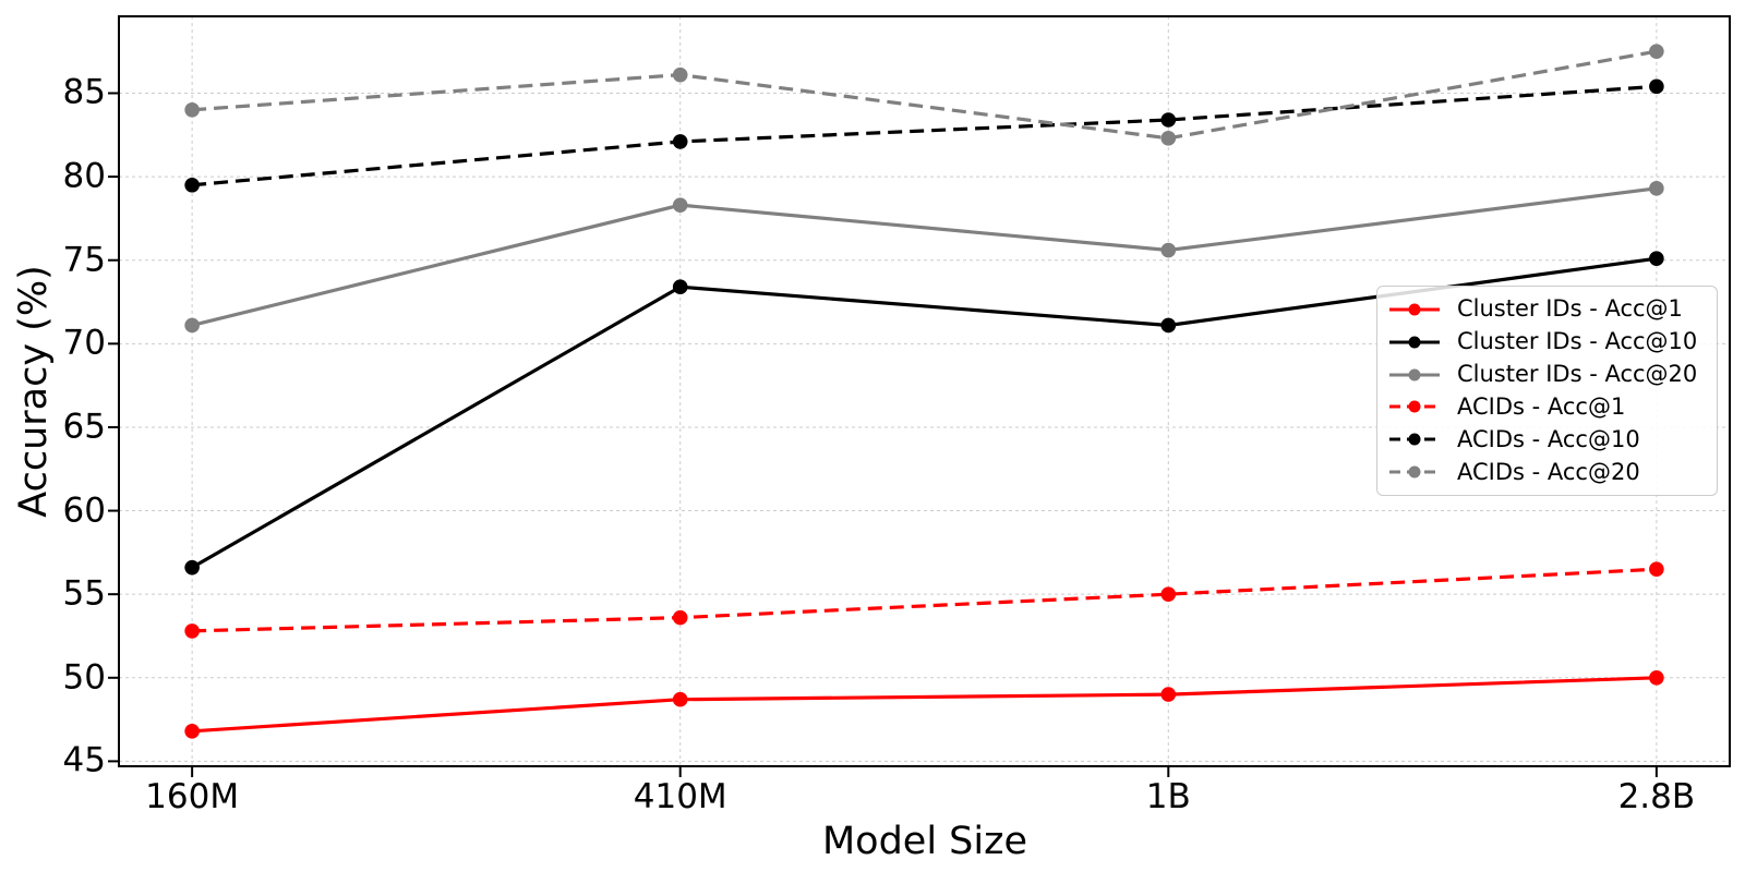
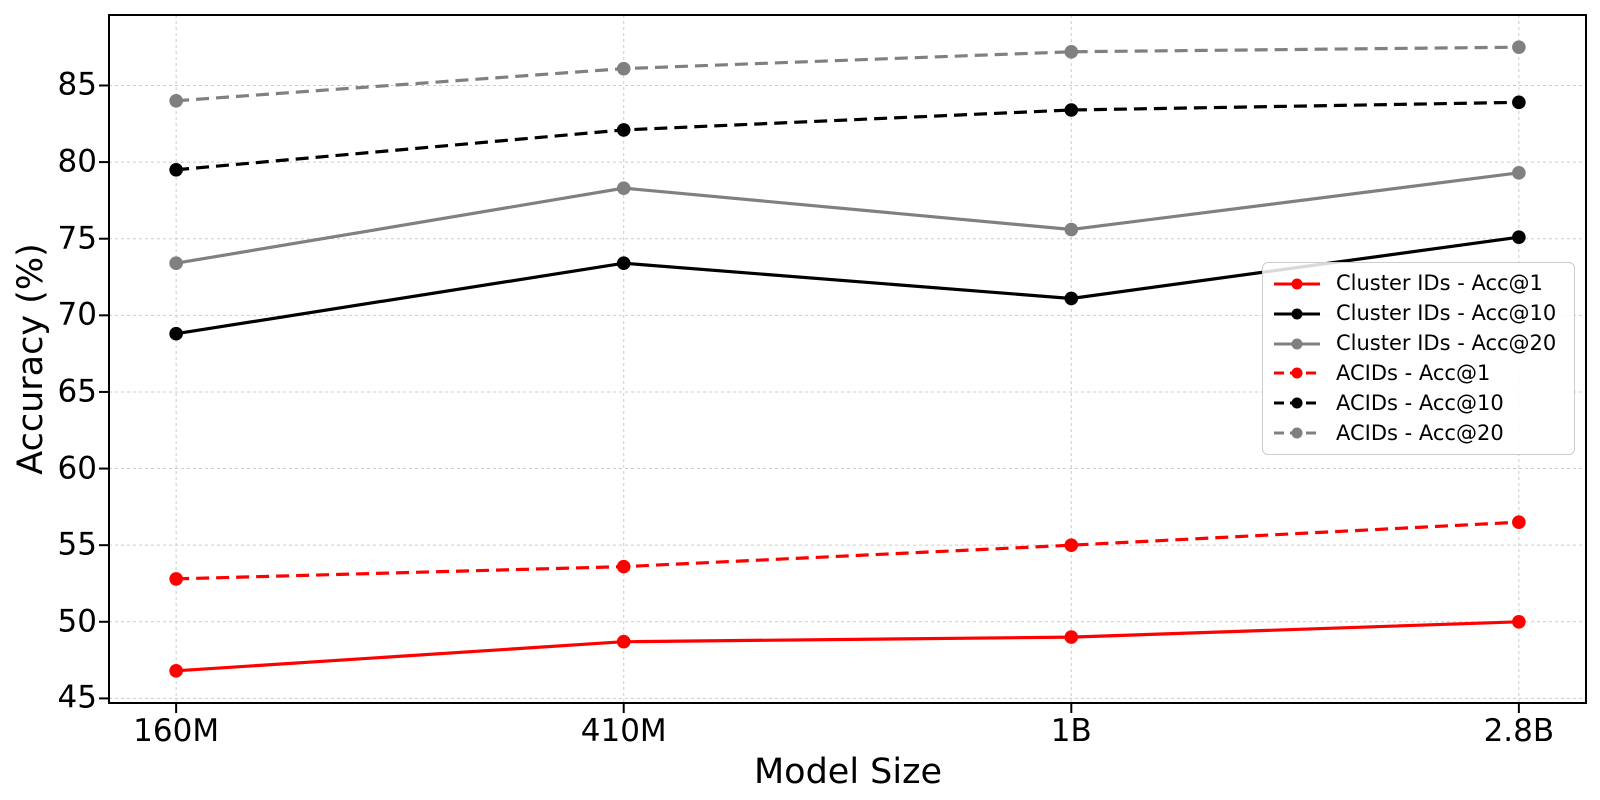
Cluster IDs - Acc@10/160M: 56.6 -> 68.8
Cluster IDs - Acc@20/160M: 71.1 -> 73.4
ACIDs - Acc@20/1B: 82.3 -> 87.2
ACIDs - Acc@10/2.8B: 85.4 -> 83.9
